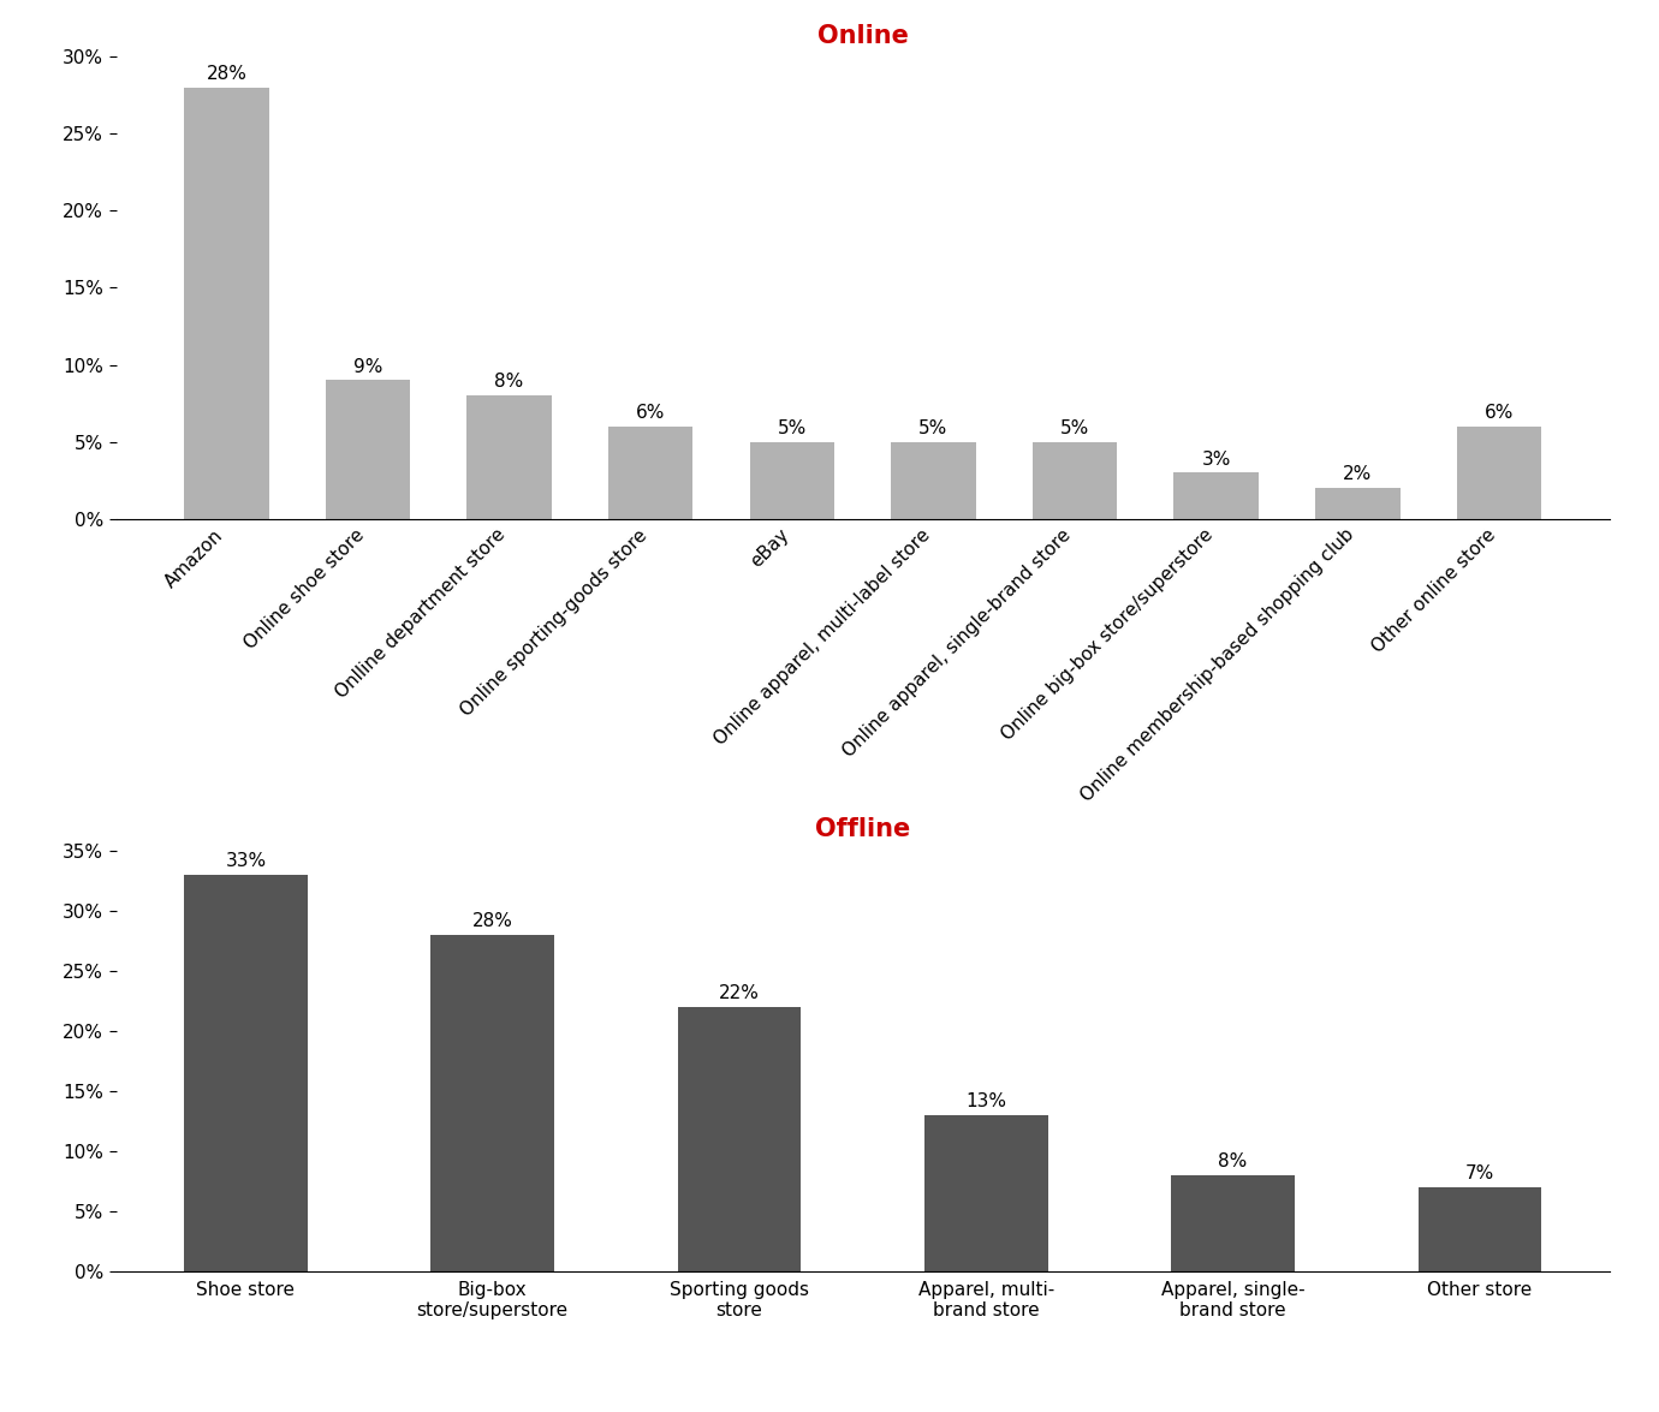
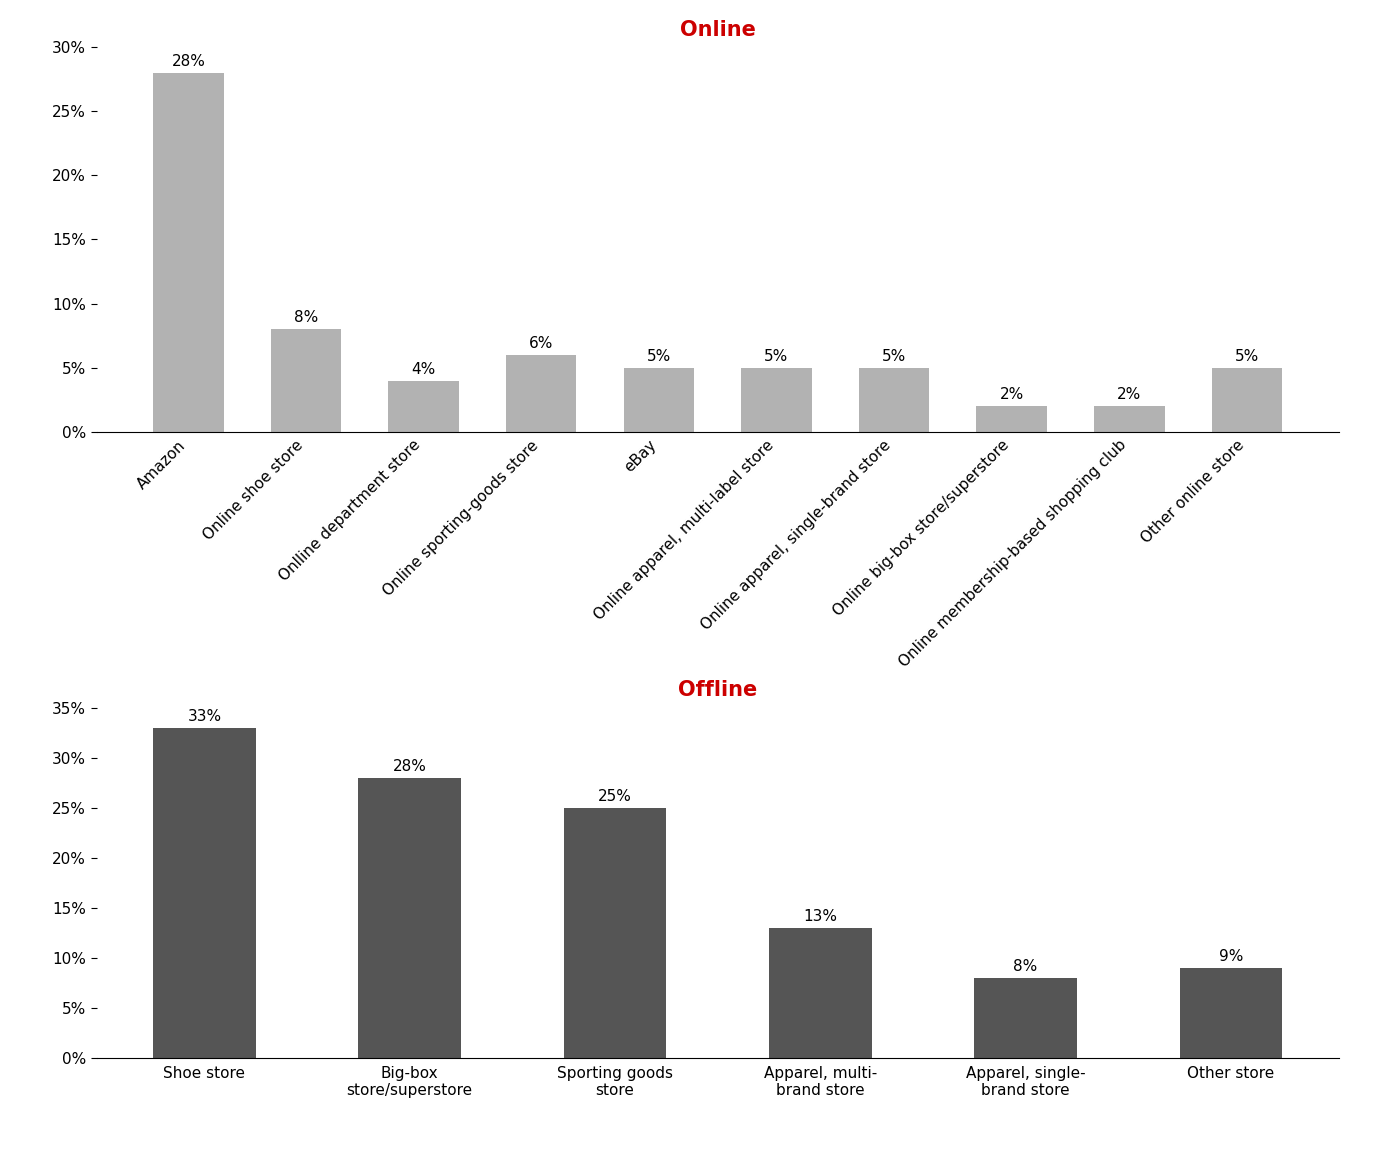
Online/Online shoe store: 9% -> 8%
Online/Onlline department store: 8% -> 4%
Online/Online big-box store/superstore: 3% -> 2%
Online/Other online store: 6% -> 5%
Offline/Sporting goods store: 22% -> 25%
Offline/Other store: 7% -> 9%
